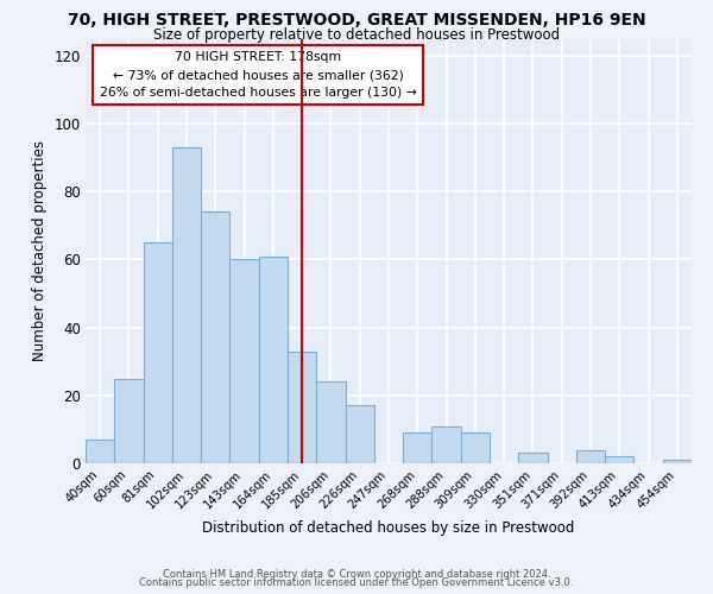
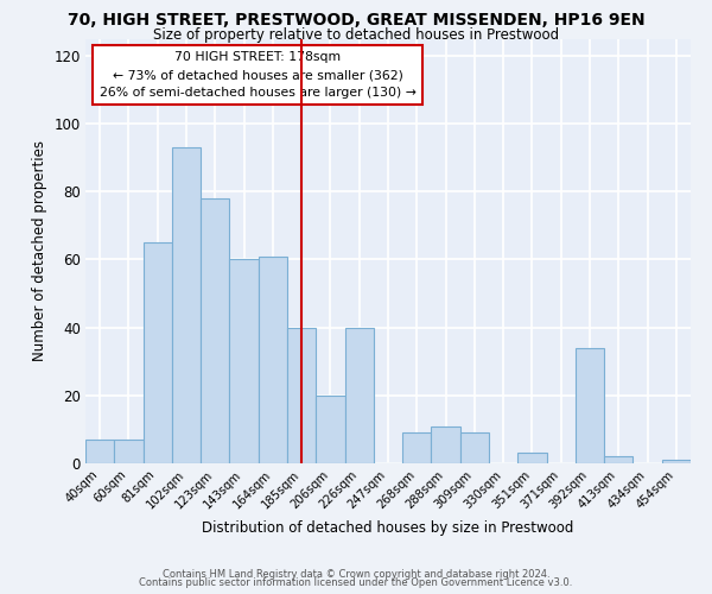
60sqm: 25 -> 7
123sqm: 74 -> 78
185sqm: 33 -> 40
206sqm: 24 -> 20
226sqm: 17 -> 40
392sqm: 4 -> 34
